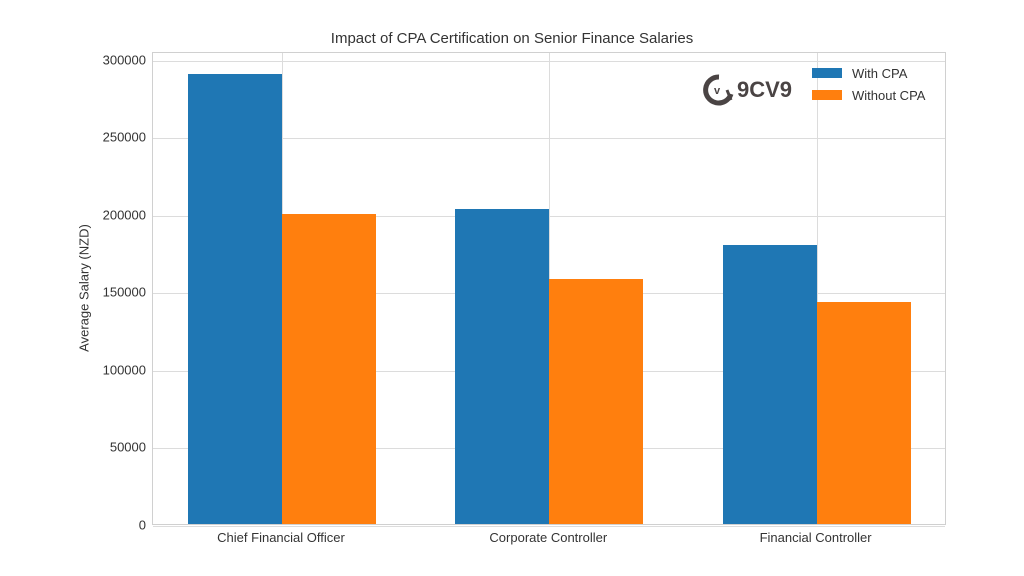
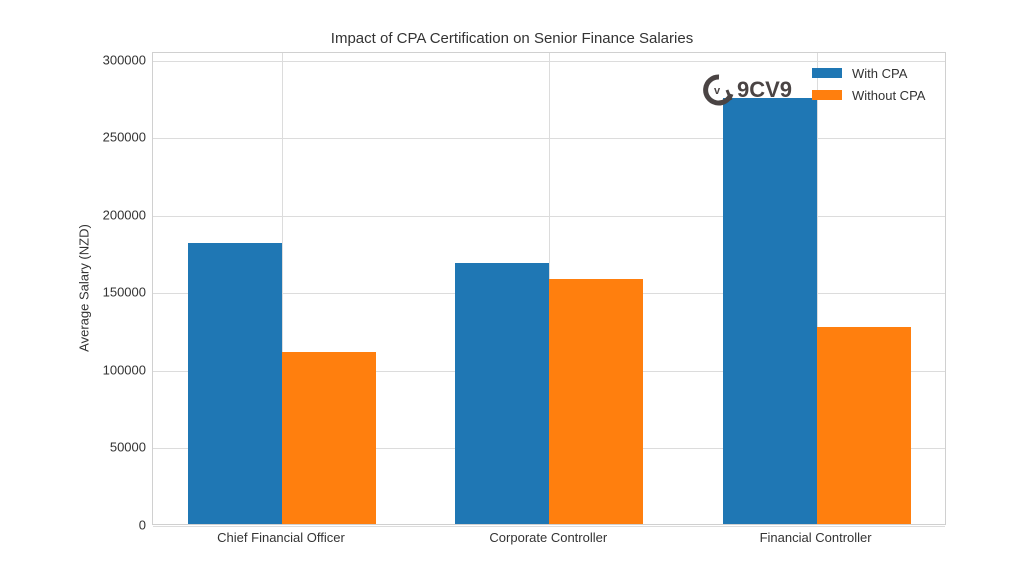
With CPA/Chief Financial Officer: 290000 -> 181000
Without CPA/Chief Financial Officer: 200000 -> 111000
With CPA/Corporate Controller: 203000 -> 168000
With CPA/Financial Controller: 180000 -> 275000
Without CPA/Financial Controller: 143000 -> 127000
